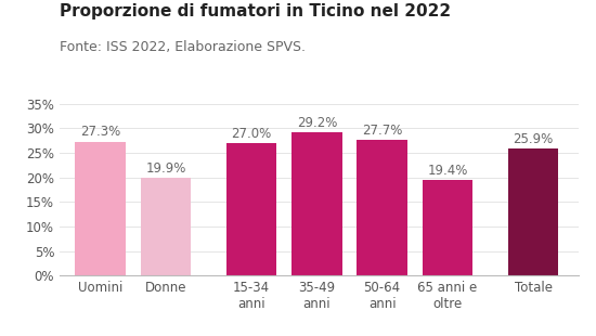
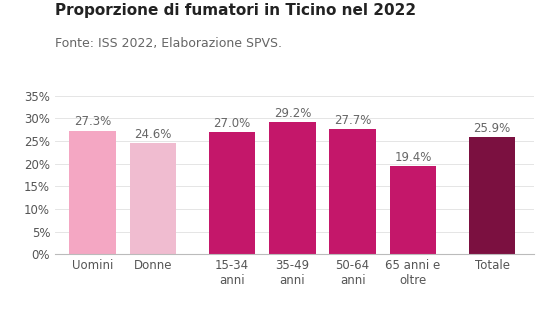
Donne: 19.9% -> 24.6%
